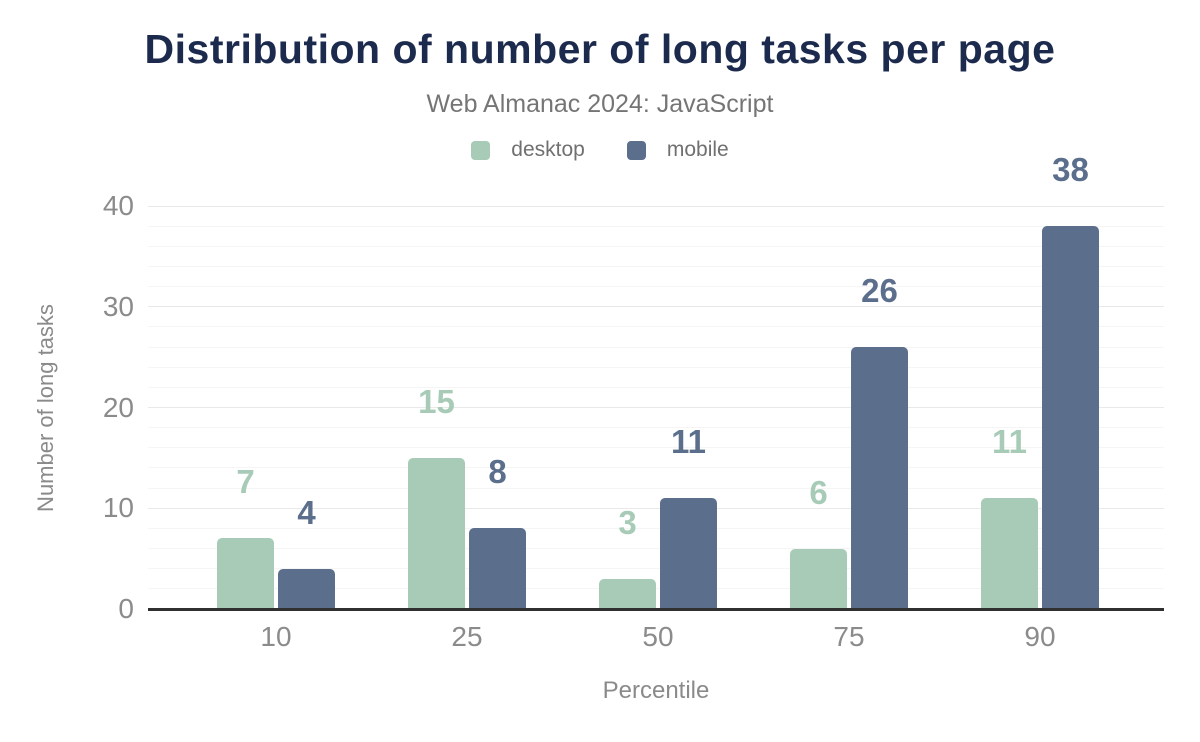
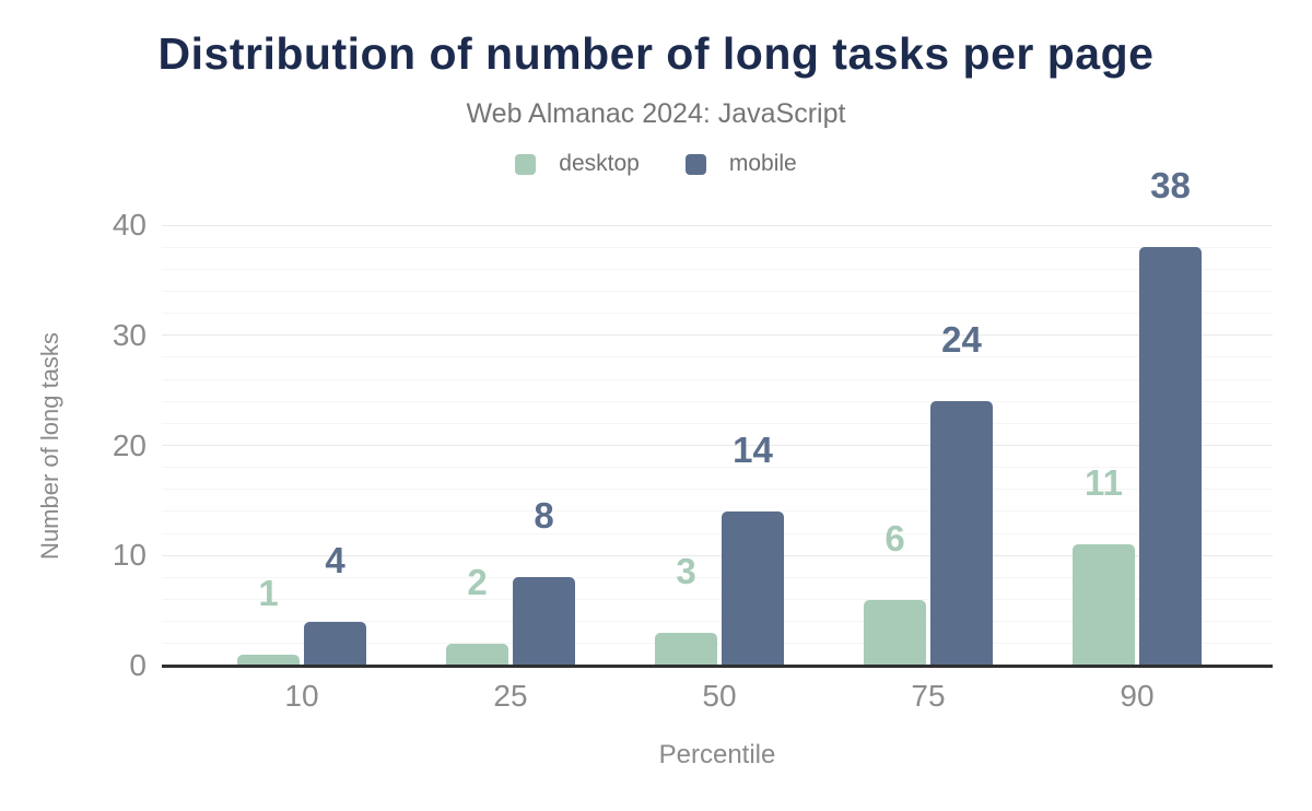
desktop/10: 7 -> 1
desktop/25: 15 -> 2
mobile/50: 11 -> 14
mobile/75: 26 -> 24
